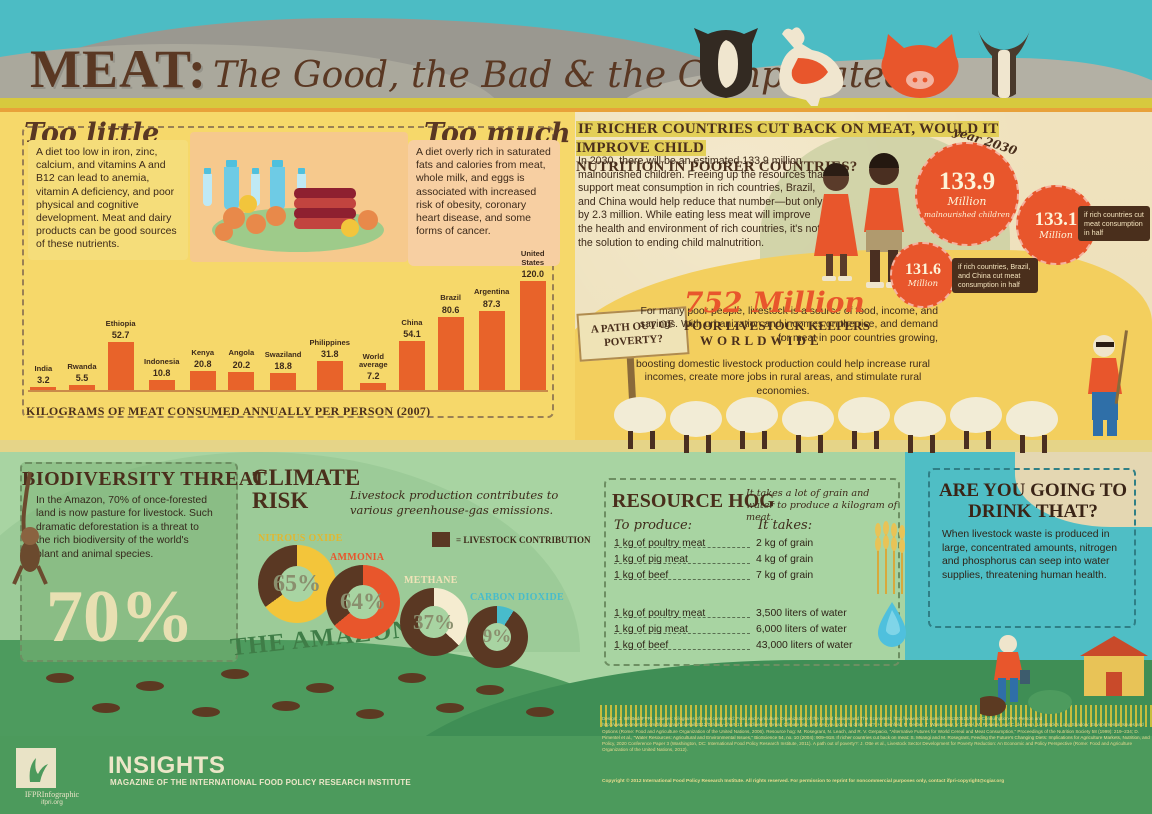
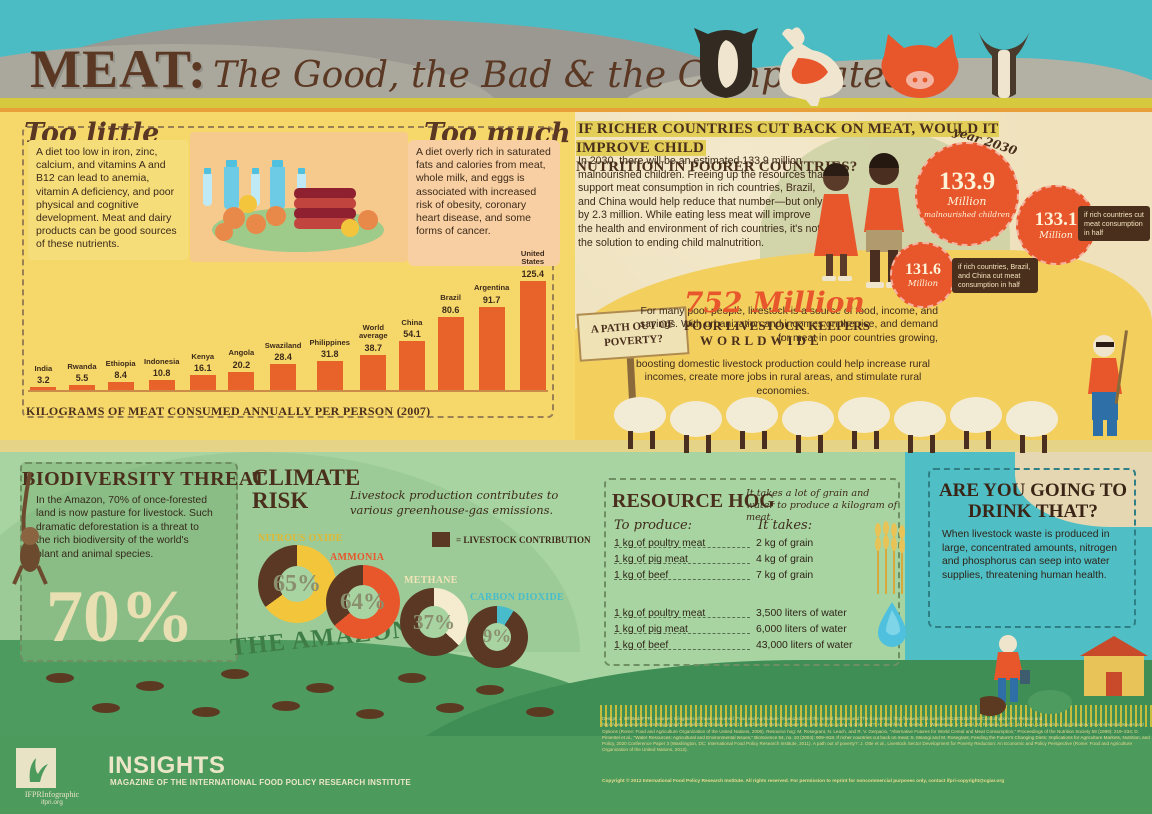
Ethiopia: 52.7 -> 8.4
Kenya: 20.8 -> 16.1
Swaziland: 18.8 -> 28.4
World average: 7.2 -> 38.7
Argentina: 87.3 -> 91.7
United States: 120.0 -> 125.4
